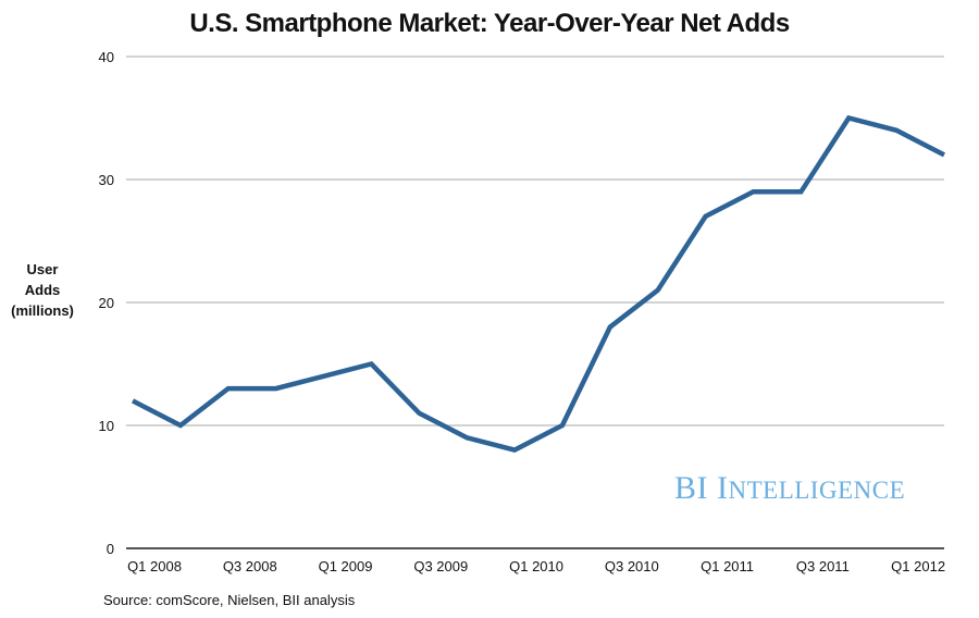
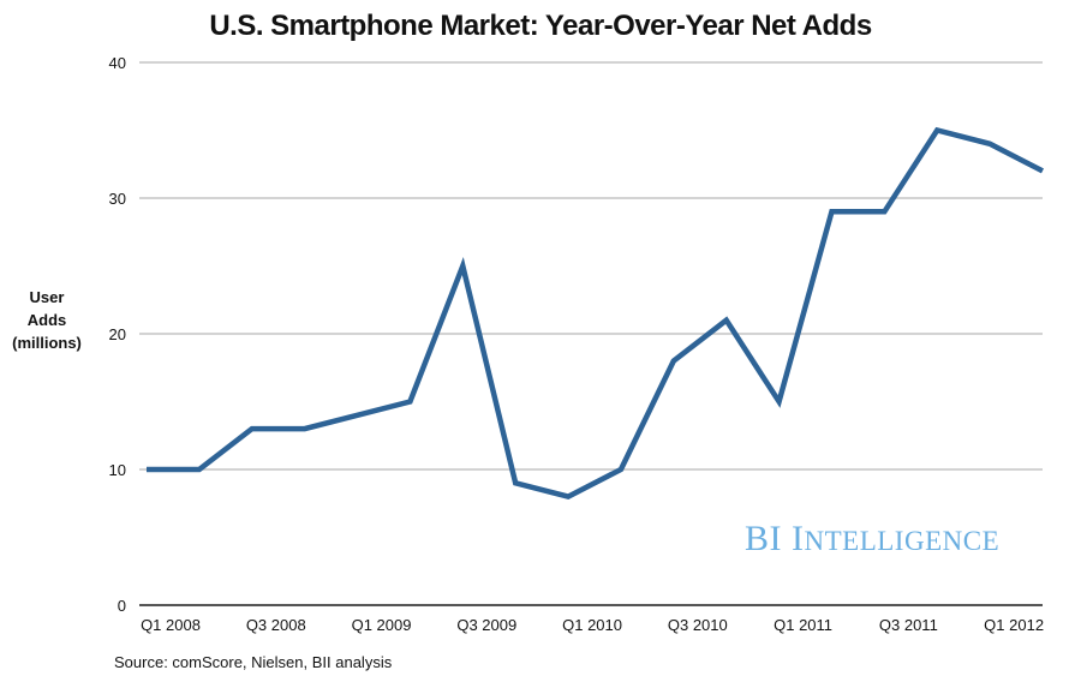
Q1 2008: 12 -> 10
Q3 2009: 11 -> 25
Q1 2011: 27 -> 15
